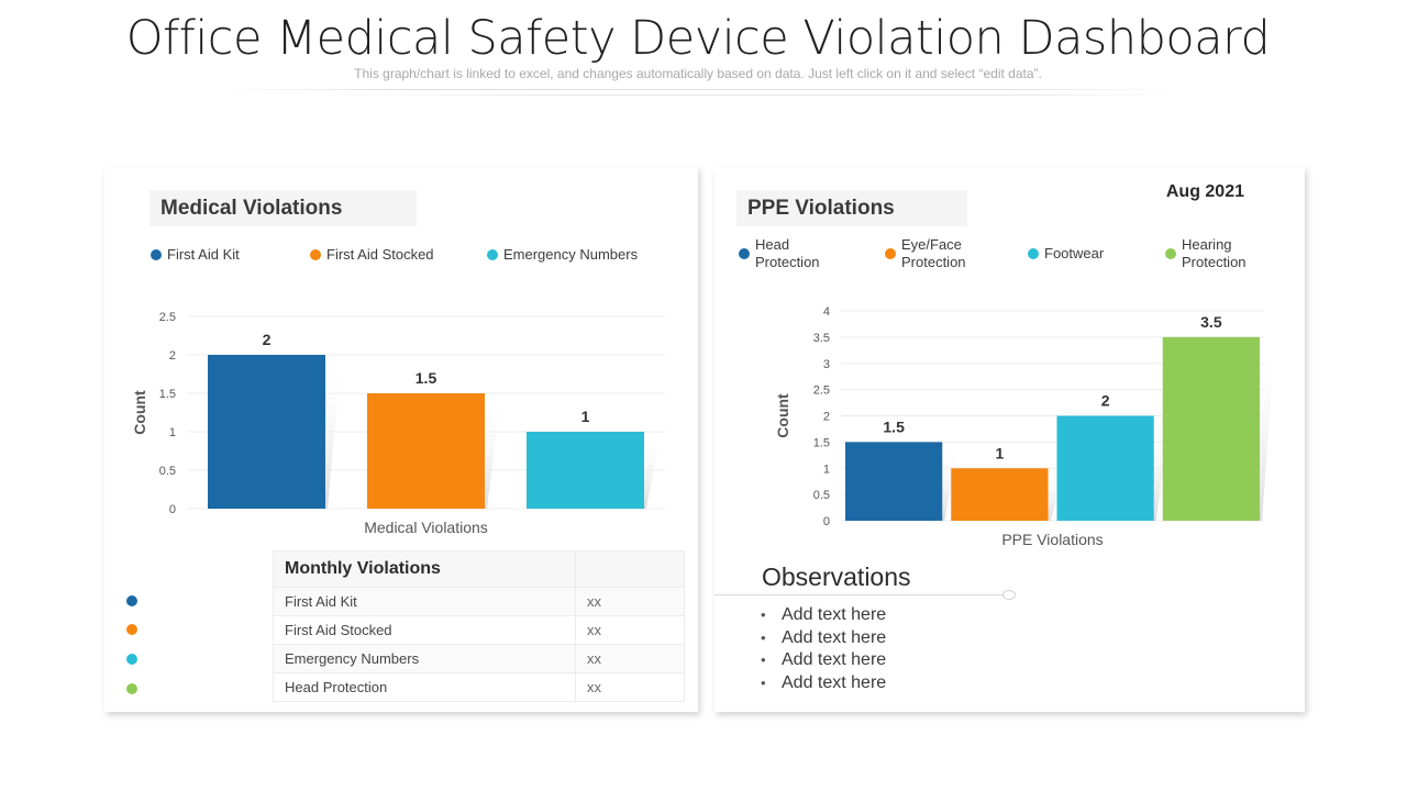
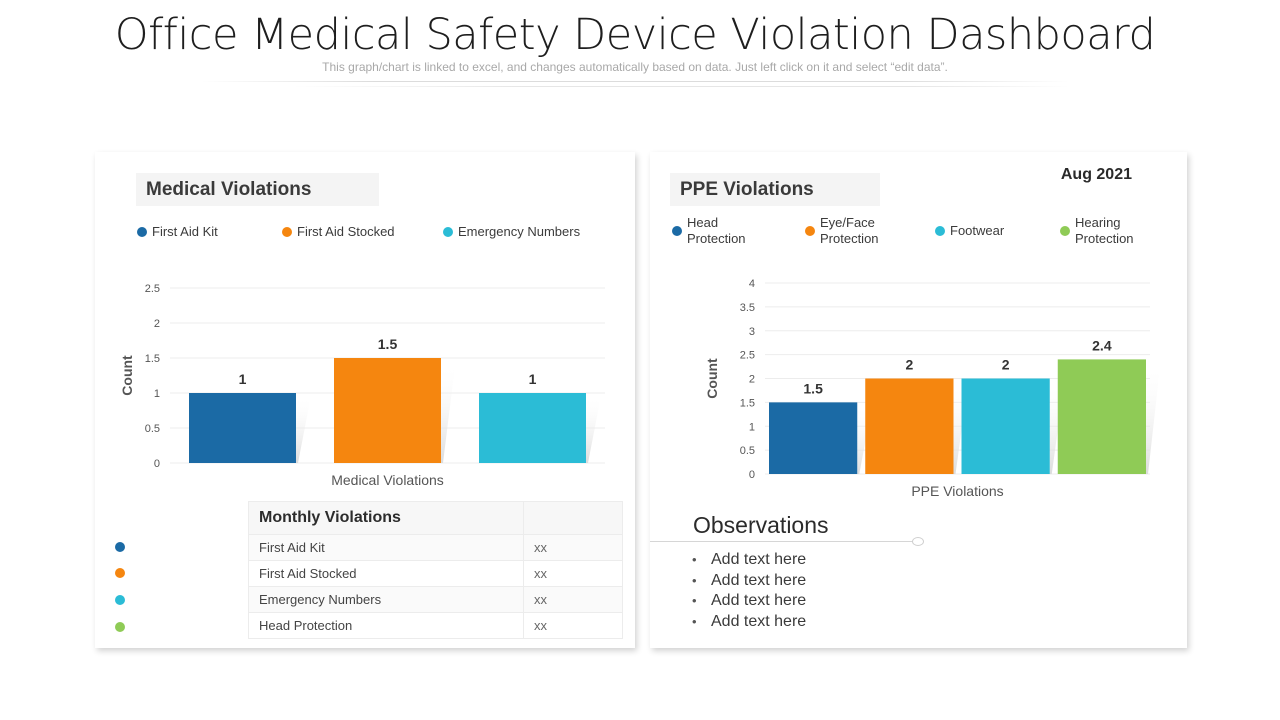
Medical Violations/First Aid Kit: 2 -> 1
PPE Violations/Eye/Face Protection: 1 -> 2
PPE Violations/Hearing Protection: 3.5 -> 2.4
